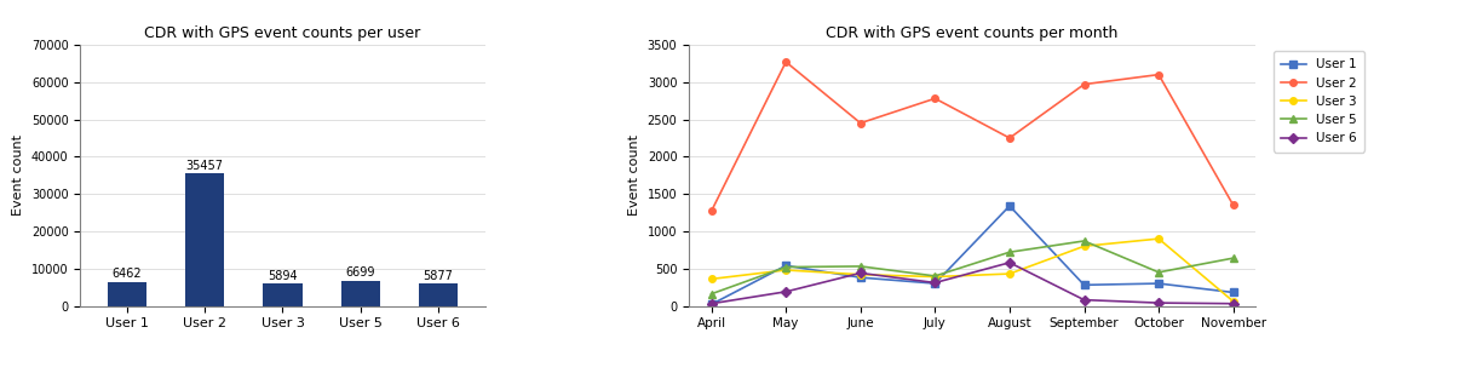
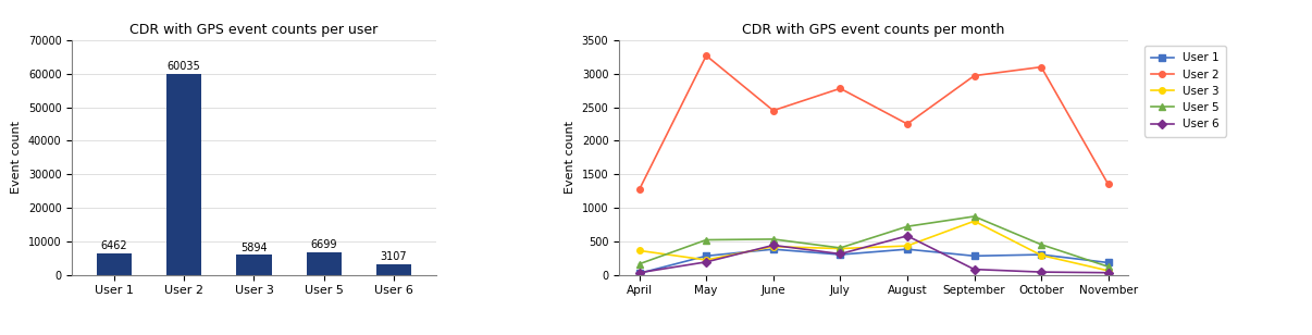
CDR with GPS event counts per user/User 2: 35457 -> 60035
CDR with GPS event counts per user/User 6: 5877 -> 3107
CDR with GPS event counts per month/User 1/May: 540 -> 280
CDR with GPS event counts per month/User 3/May: 480 -> 220
CDR with GPS event counts per month/User 1/August: 1340 -> 380
CDR with GPS event counts per month/User 3/October: 900 -> 290
CDR with GPS event counts per month/User 5/November: 640 -> 120
